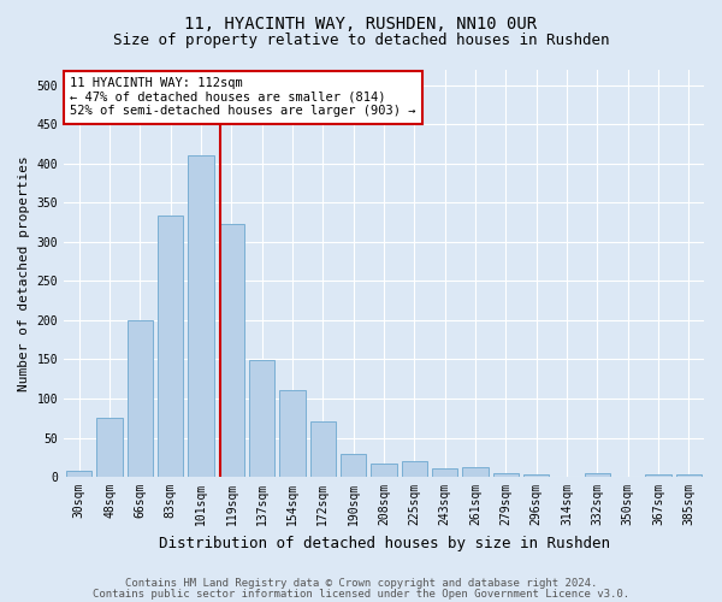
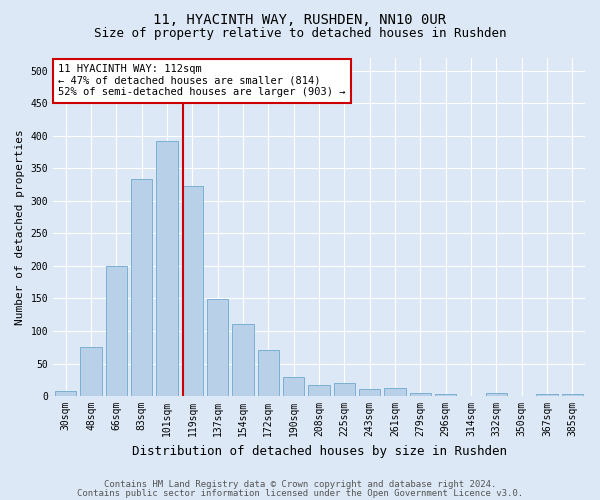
101sqm: 410 -> 392
